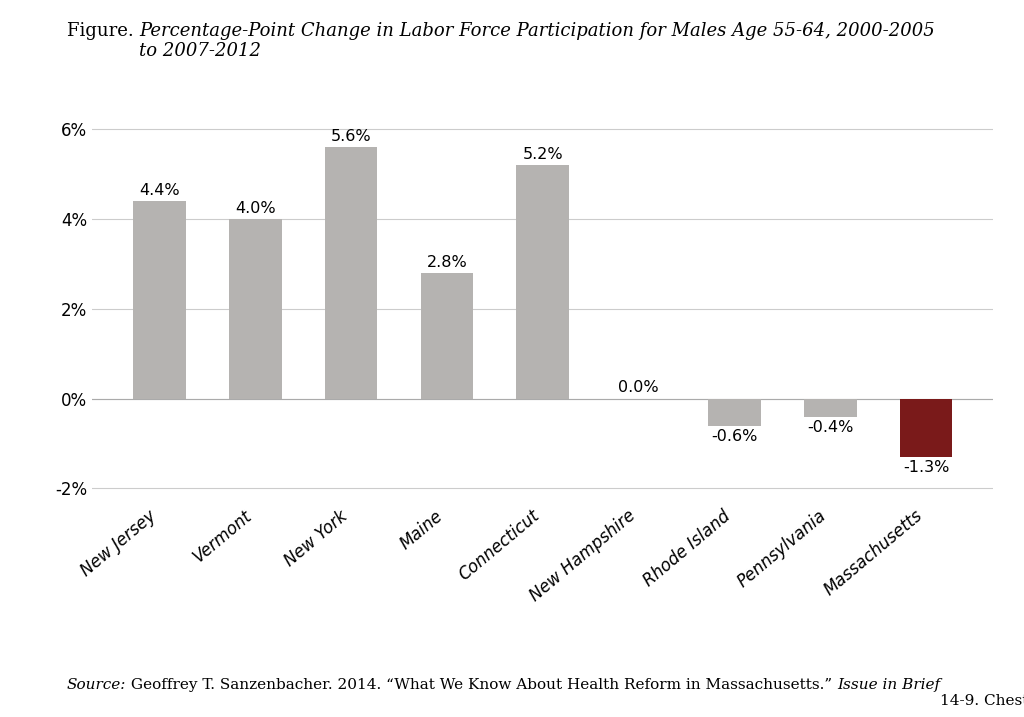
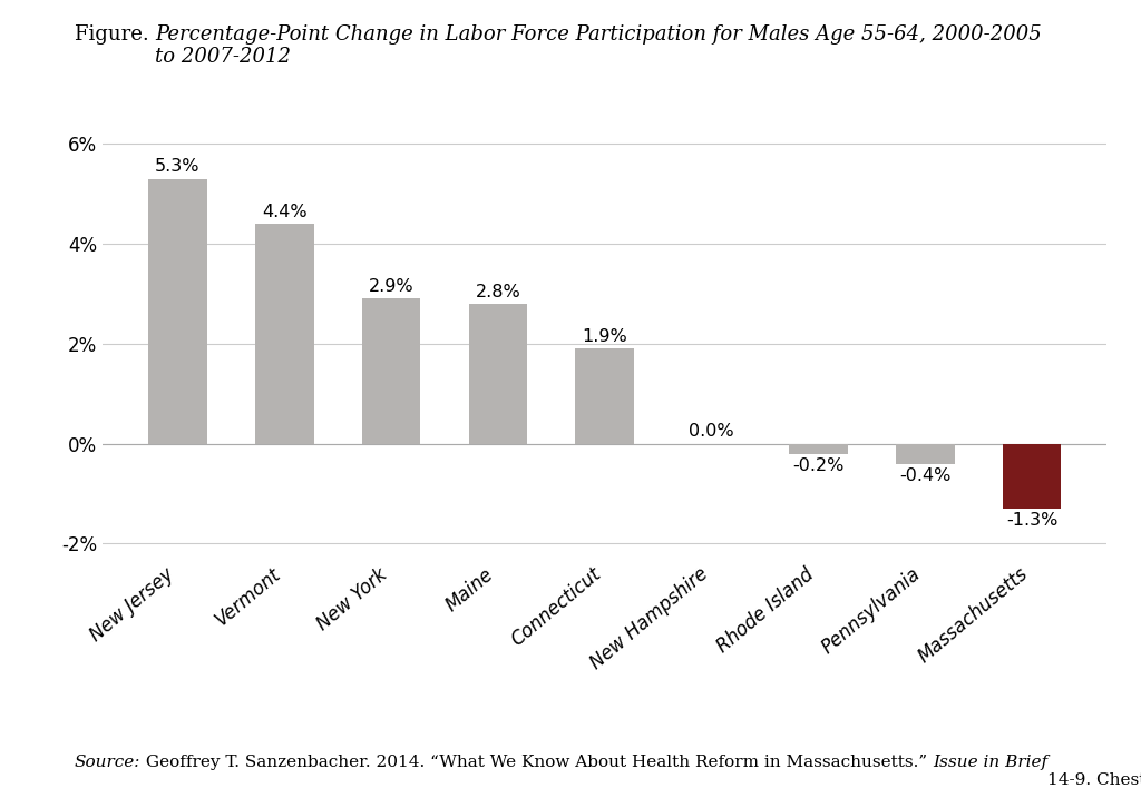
New Jersey: 4.4% -> 5.3%
Vermont: 4.0% -> 4.4%
New York: 5.6% -> 2.9%
Connecticut: 5.2% -> 1.9%
Rhode Island: -0.6% -> -0.2%
